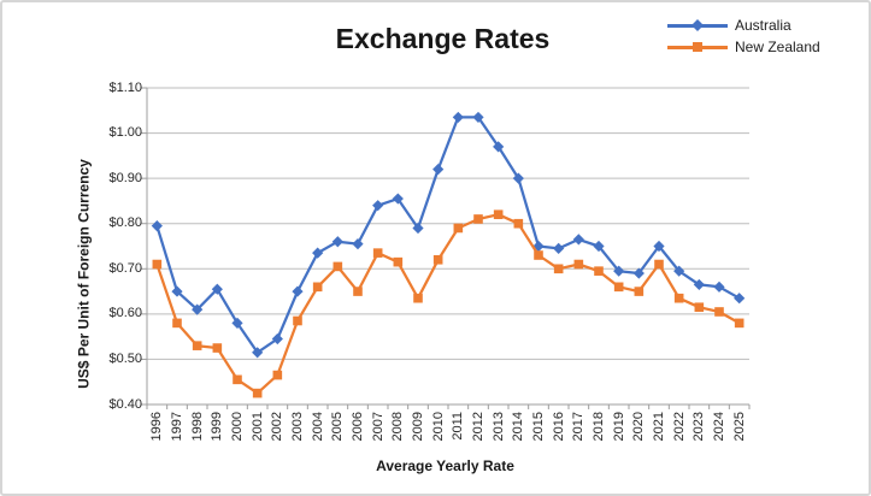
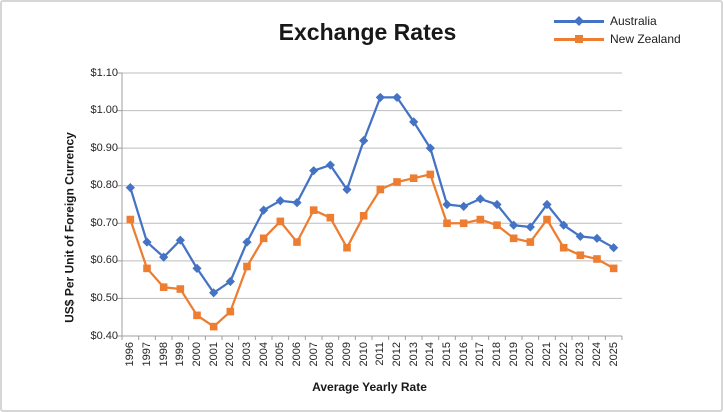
New Zealand/2014: $0.80 -> $0.83
New Zealand/2015: $0.73 -> $0.70
